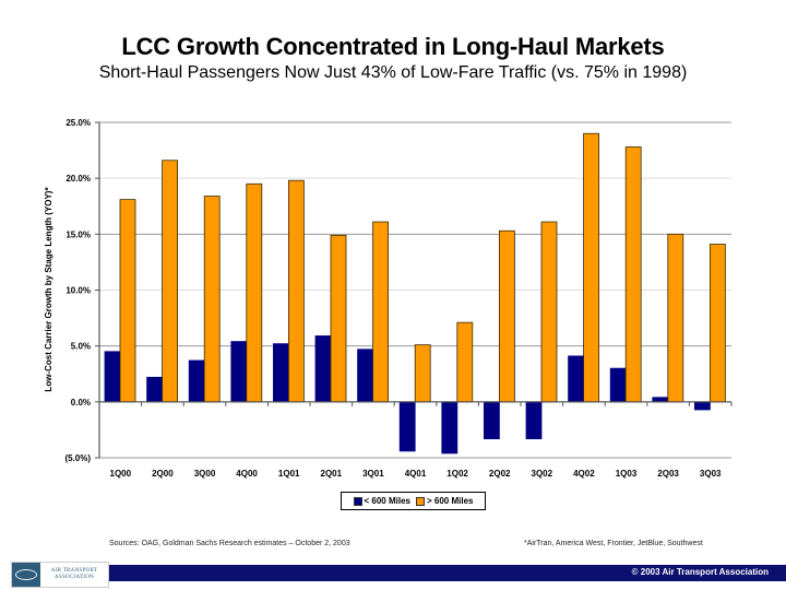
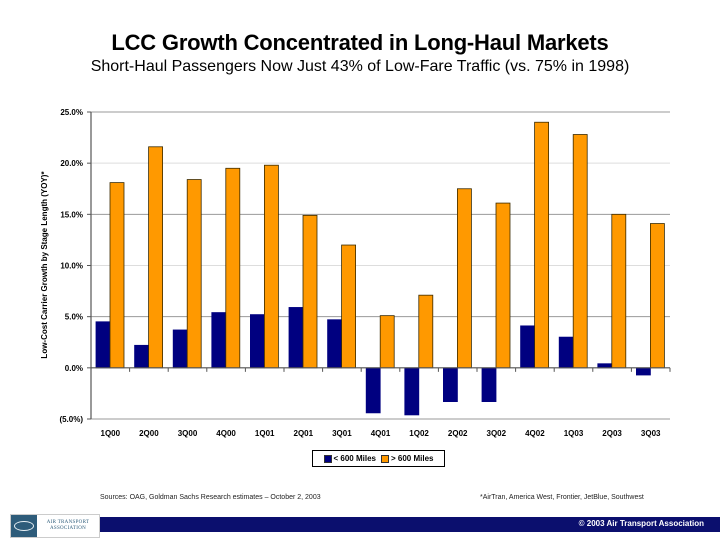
> 600 Miles/3Q01: 16.1% -> 12.0%
> 600 Miles/2Q02: 15.3% -> 17.5%
